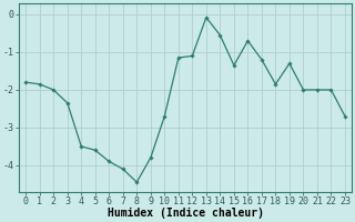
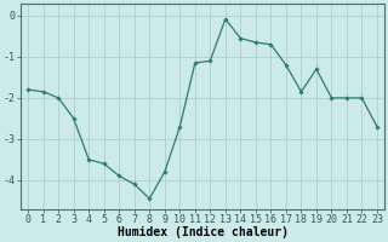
3: -2.35 -> -2.50
15: -1.35 -> -0.65
